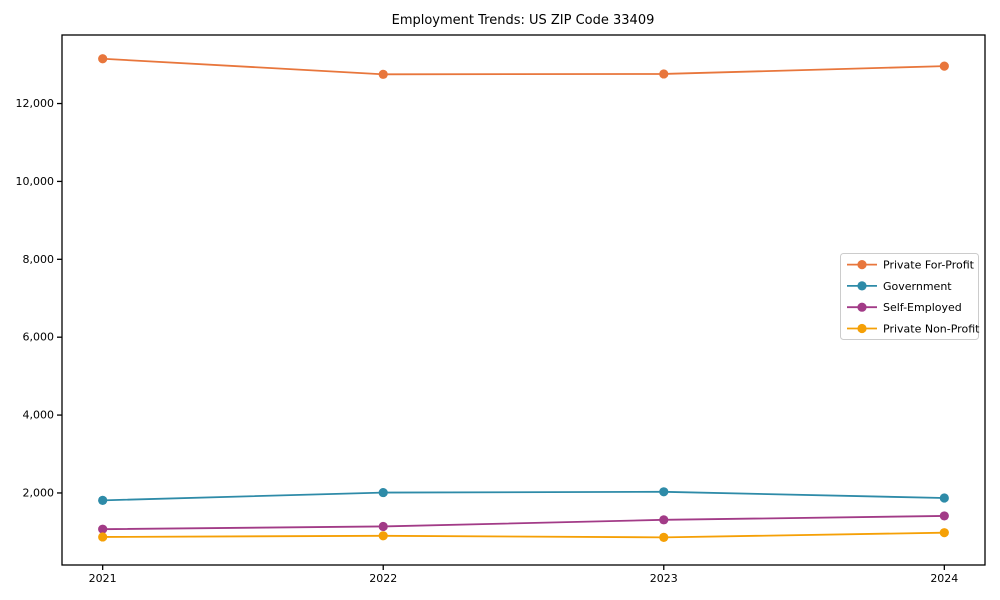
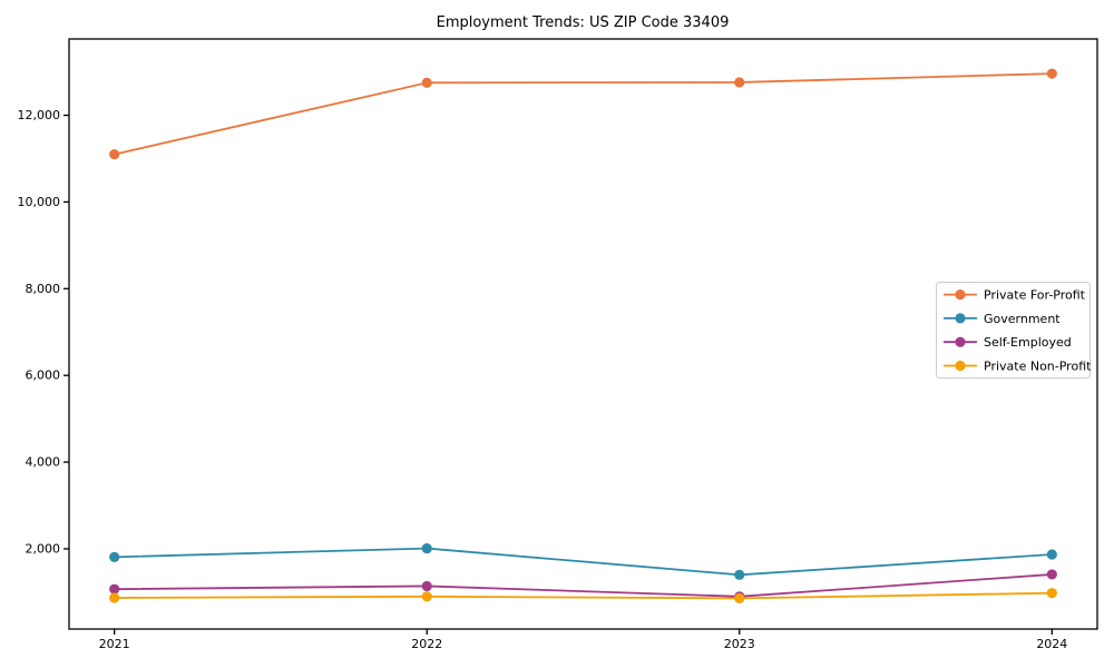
Private For-Profit/2021: 13200 -> 11100
Government/2023: 2000 -> 1400
Self-Employed/2023: 1300 -> 900
